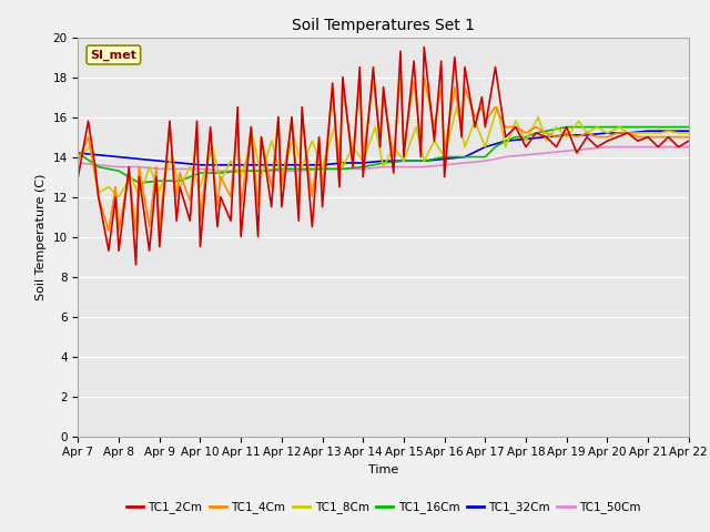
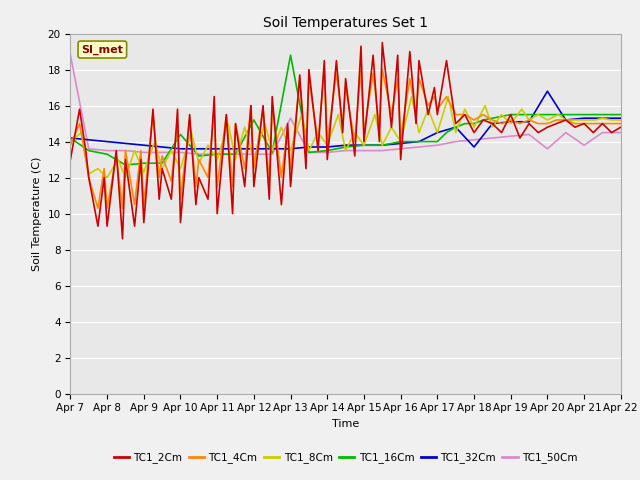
TC1_50Cm/Apr 7: 13.7 -> 18.8
TC1_16Cm/Apr 10: 13.2 -> 14.4
TC1_16Cm/Apr 12: 13.4 -> 15.2
TC1_16Cm/Apr 13: 13.4 -> 18.8
TC1_50Cm/Apr 13: 13.4 -> 15.3
TC1_32Cm/Apr 18: 14.9 -> 13.7
TC1_32Cm/Apr 20: 15.2 -> 16.8
TC1_50Cm/Apr 20: 14.5 -> 13.6
TC1_50Cm/Apr 21: 14.5 -> 13.8
